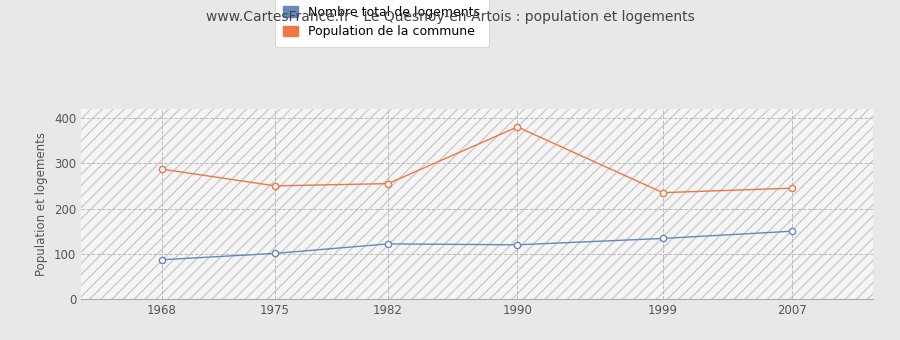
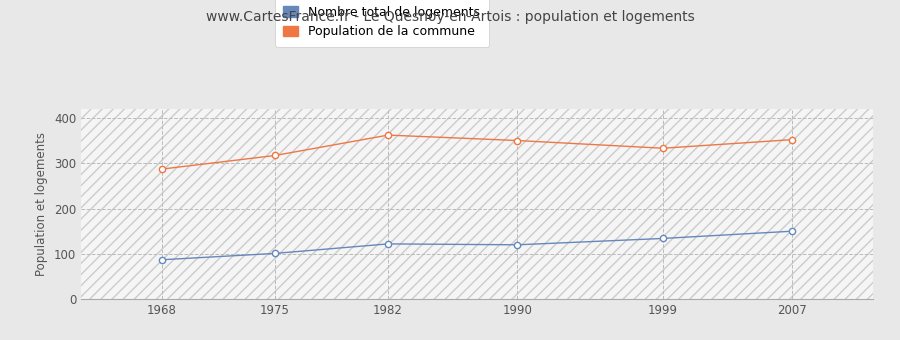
Population de la commune/1975: 250 -> 317
Population de la commune/1982: 255 -> 362
Population de la commune/1990: 380 -> 350
Population de la commune/1999: 235 -> 333
Population de la commune/2007: 245 -> 352
